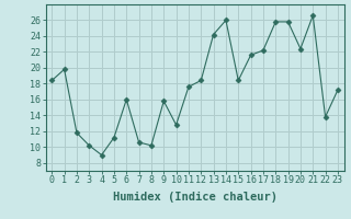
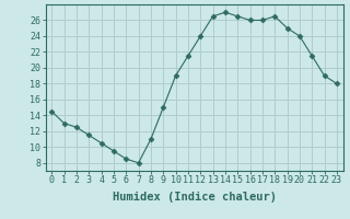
0: 18.4 -> 14.5
1: 19.8 -> 13.0
2: 11.8 -> 12.5
3: 10.2 -> 11.5
4: 9.0 -> 10.5
5: 11.2 -> 9.5
6: 16.0 -> 8.5
7: 10.6 -> 8.0
8: 10.2 -> 11.0
9: 15.8 -> 15.0
10: 12.8 -> 19.0
11: 17.6 -> 21.5
12: 18.4 -> 24.0
13: 24.2 -> 26.5
14: 26.0 -> 27.0
15: 18.4 -> 26.5
16: 21.6 -> 26.0
17: 22.2 -> 26.0
18: 25.8 -> 26.5
19: 25.8 -> 25.0
20: 22.4 -> 24.0
21: 26.6 -> 21.5
22: 13.8 -> 19.0
23: 17.2 -> 18.0
